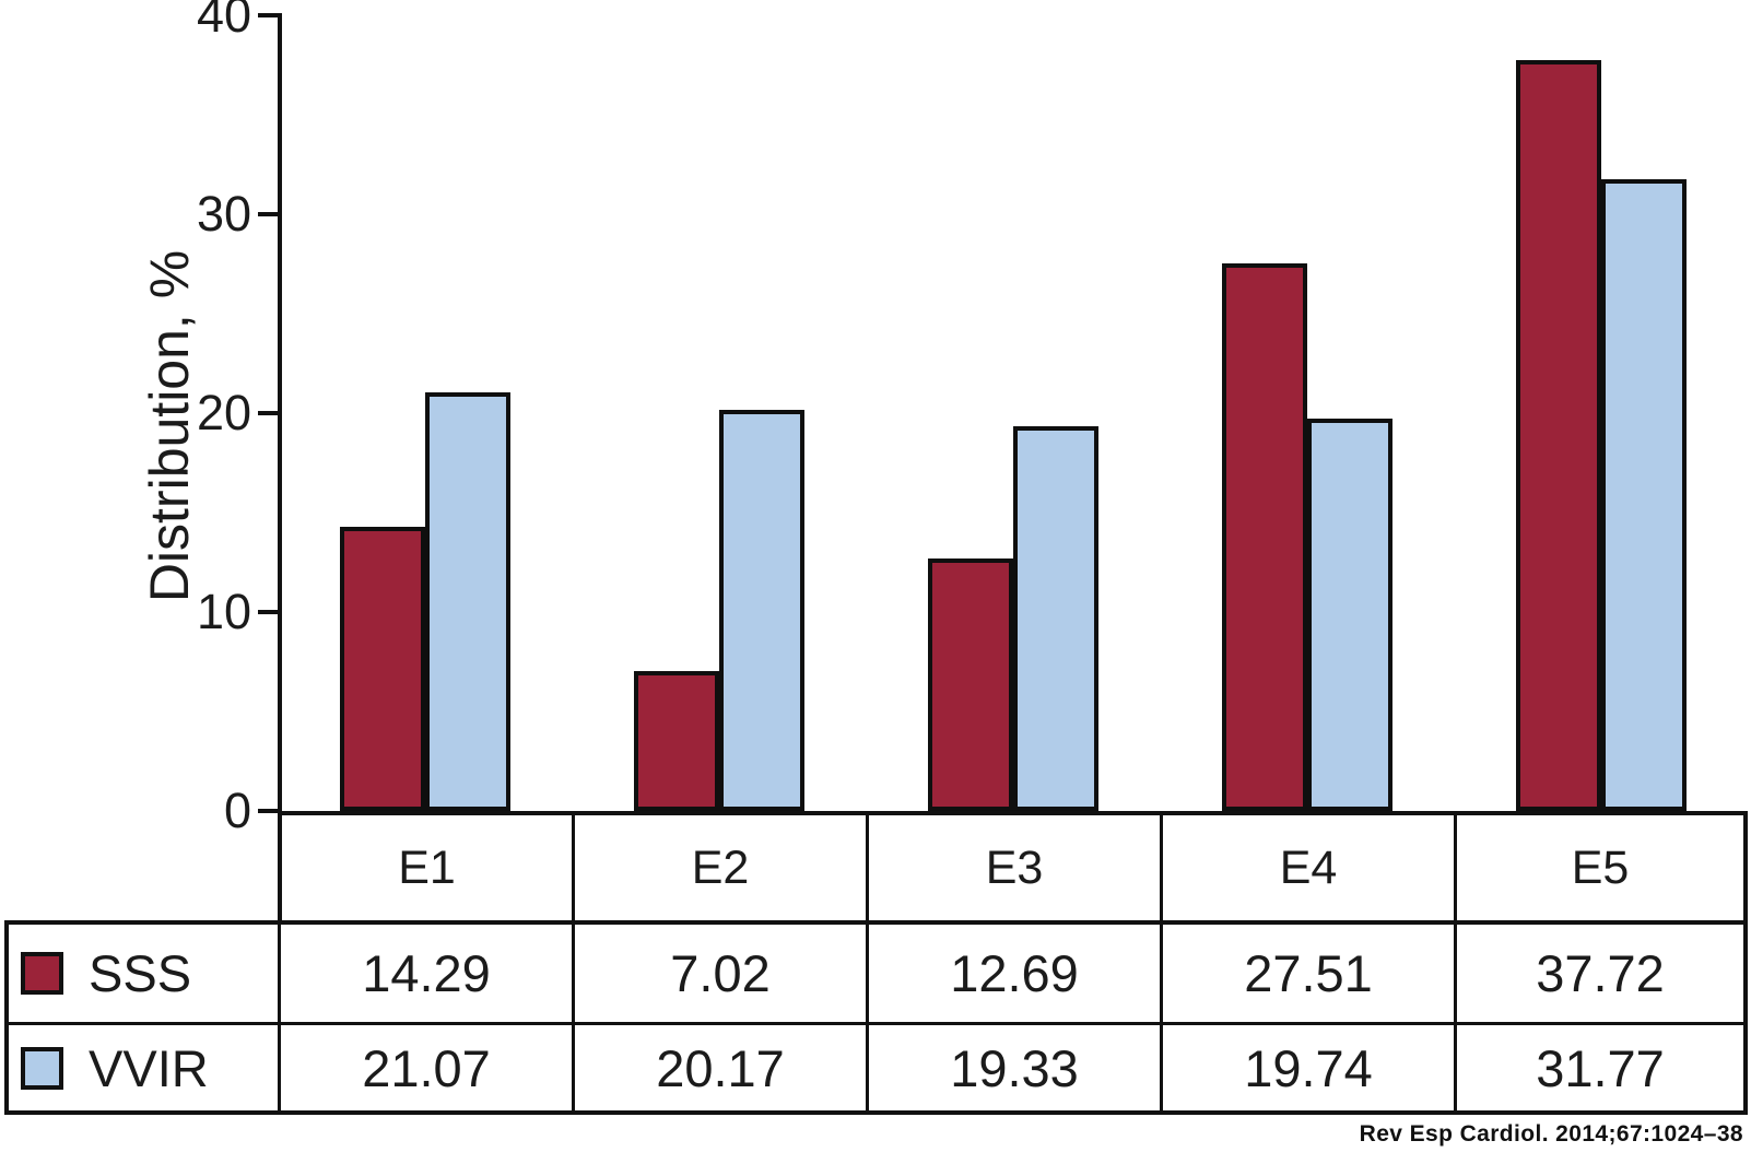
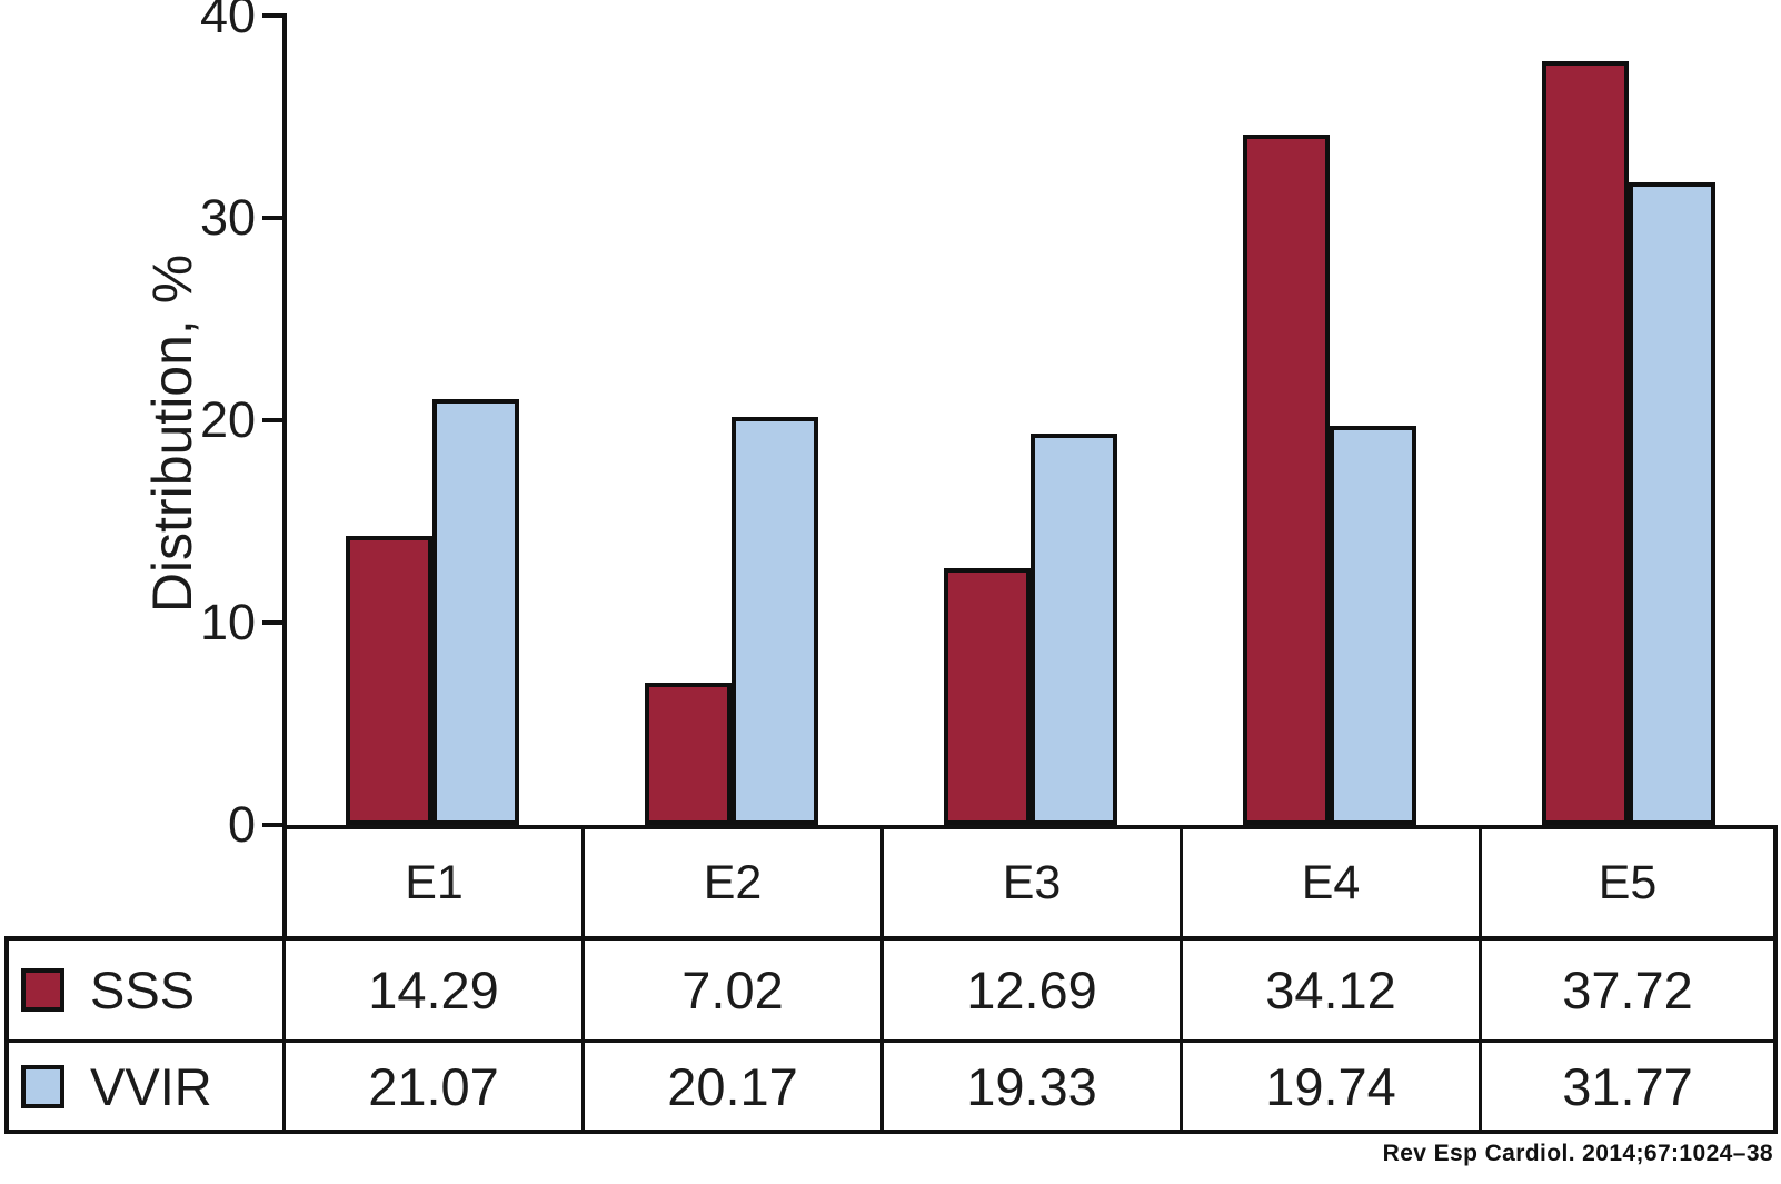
SSS/E4: 27.51 -> 34.12
